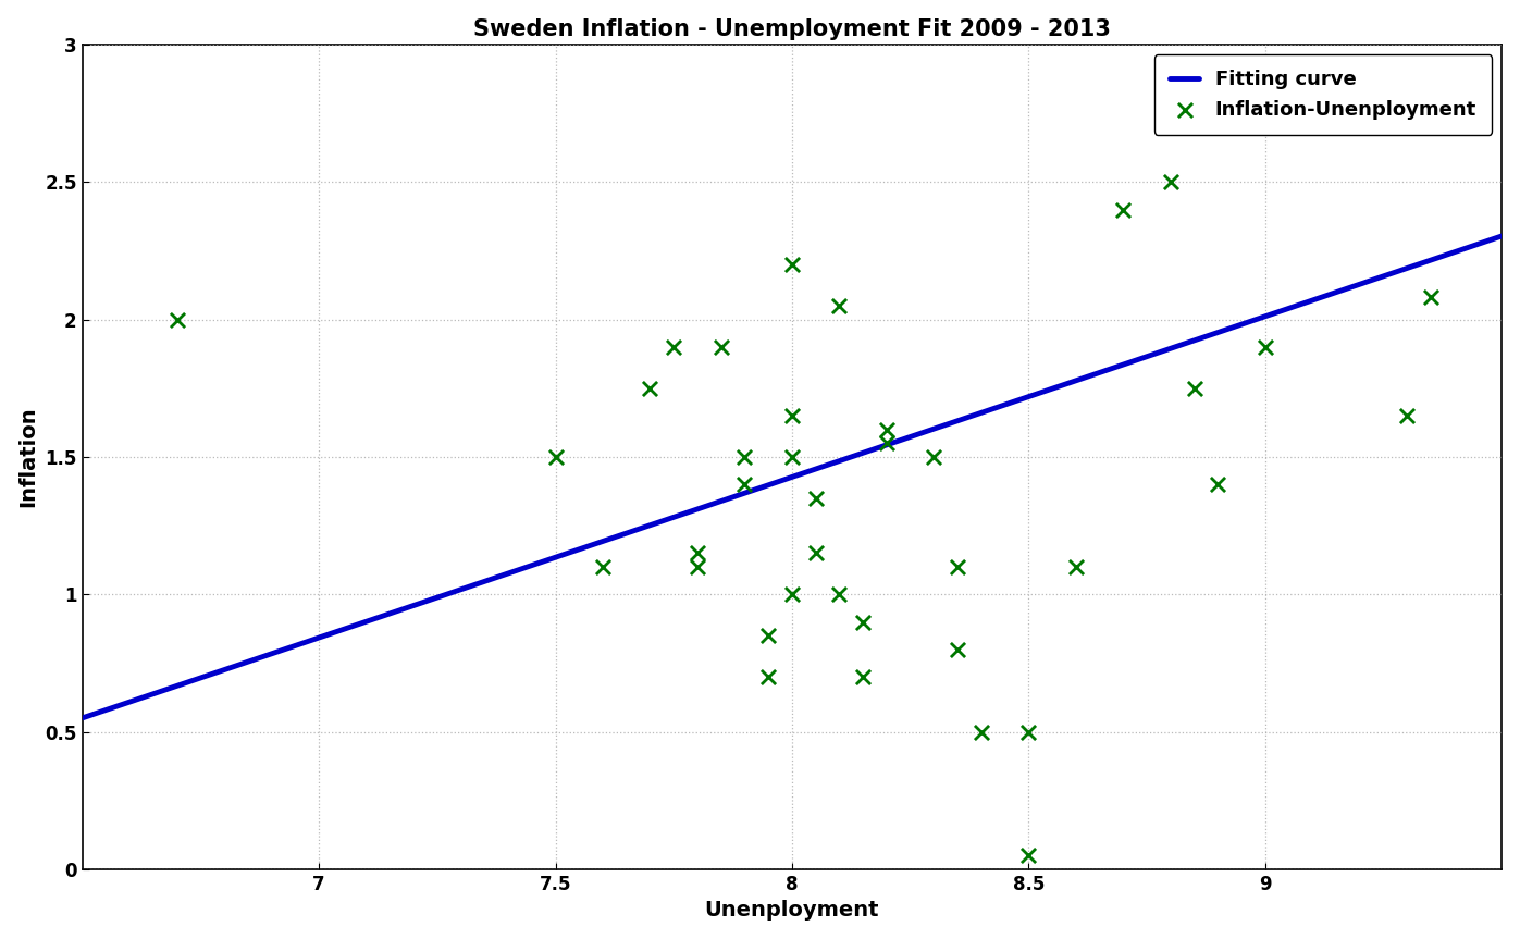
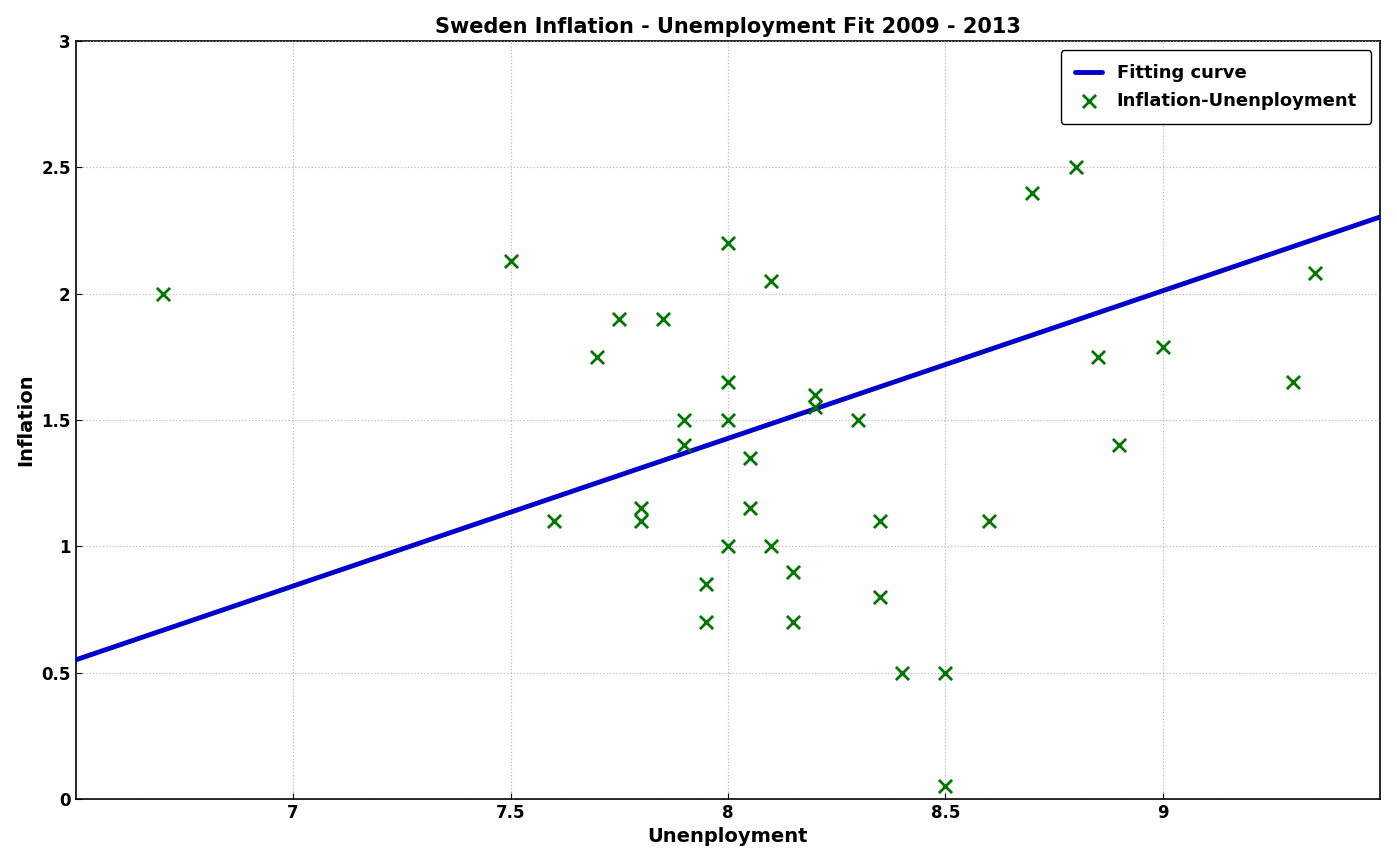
7.5: 1.50 -> 2.13
9: 1.90 -> 1.79
